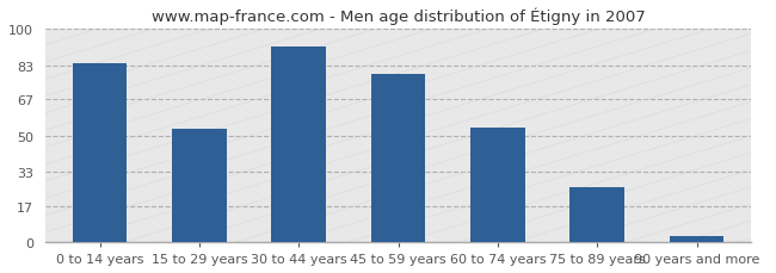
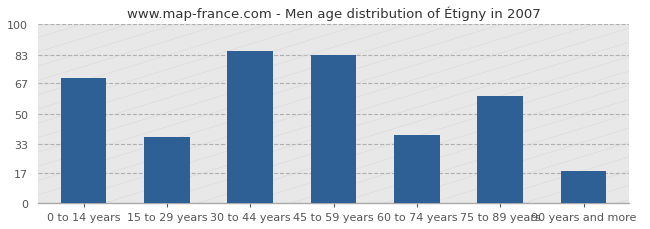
0 to 14 years: 84 -> 70
15 to 29 years: 53 -> 37
30 to 44 years: 92 -> 85
45 to 59 years: 79 -> 83
60 to 74 years: 54 -> 38
75 to 89 years: 26 -> 60
90 years and more: 3 -> 18
